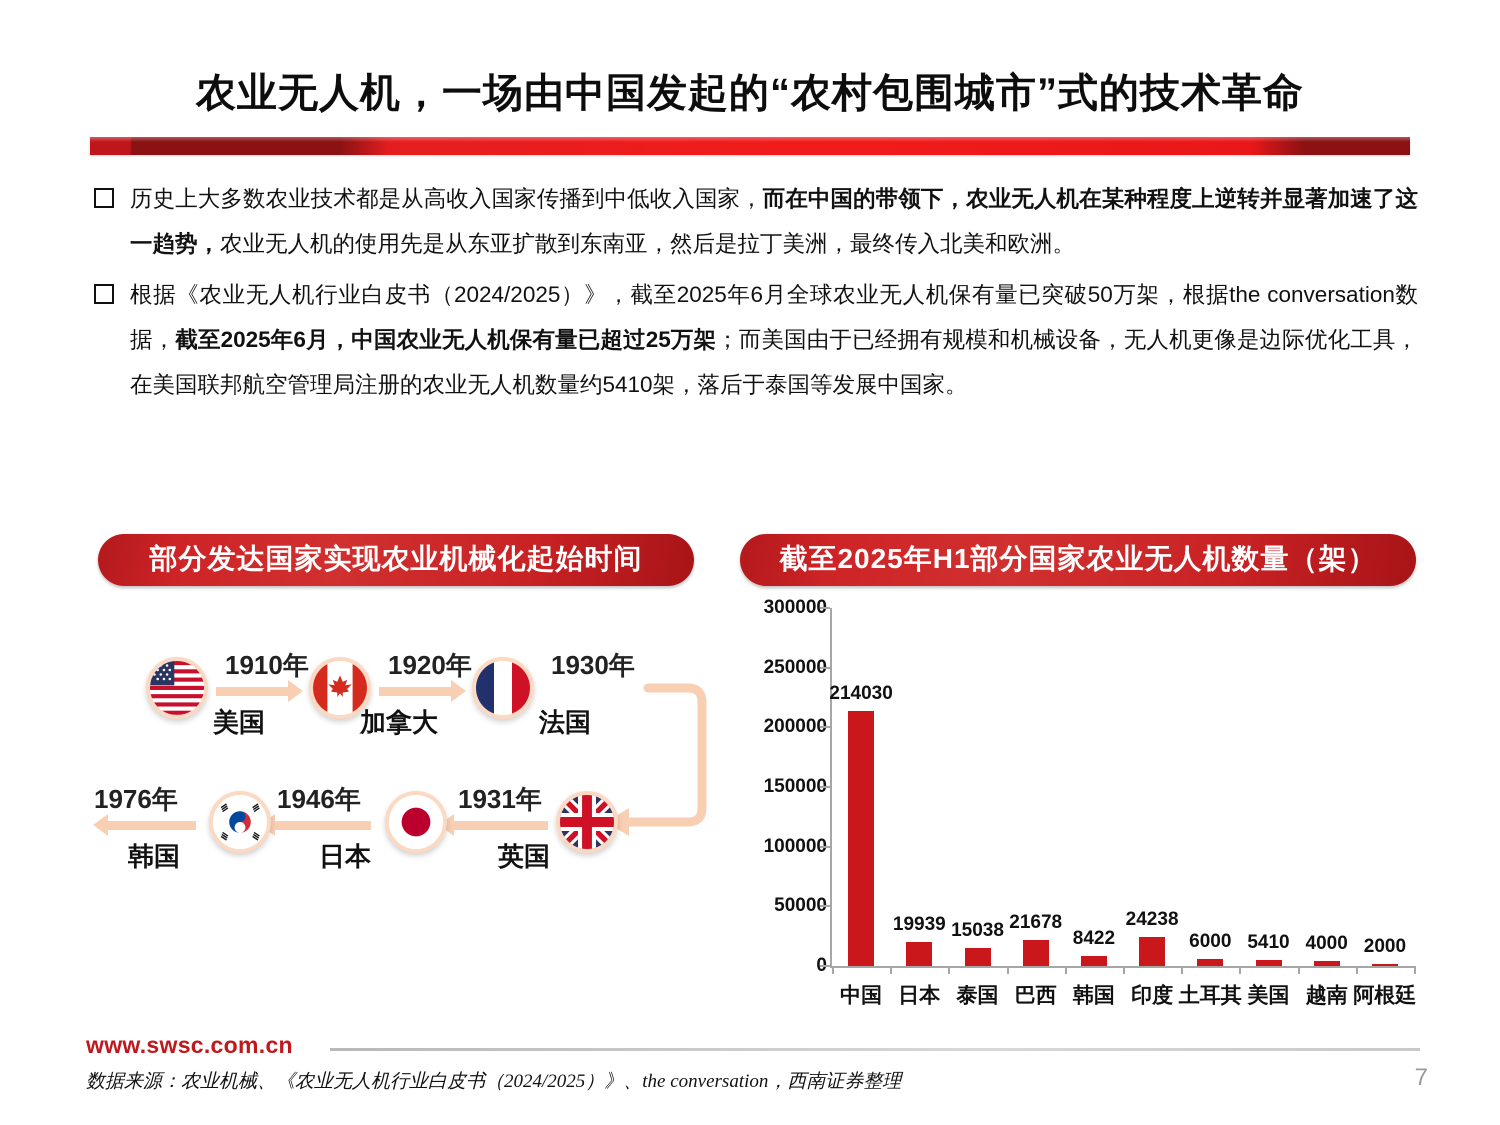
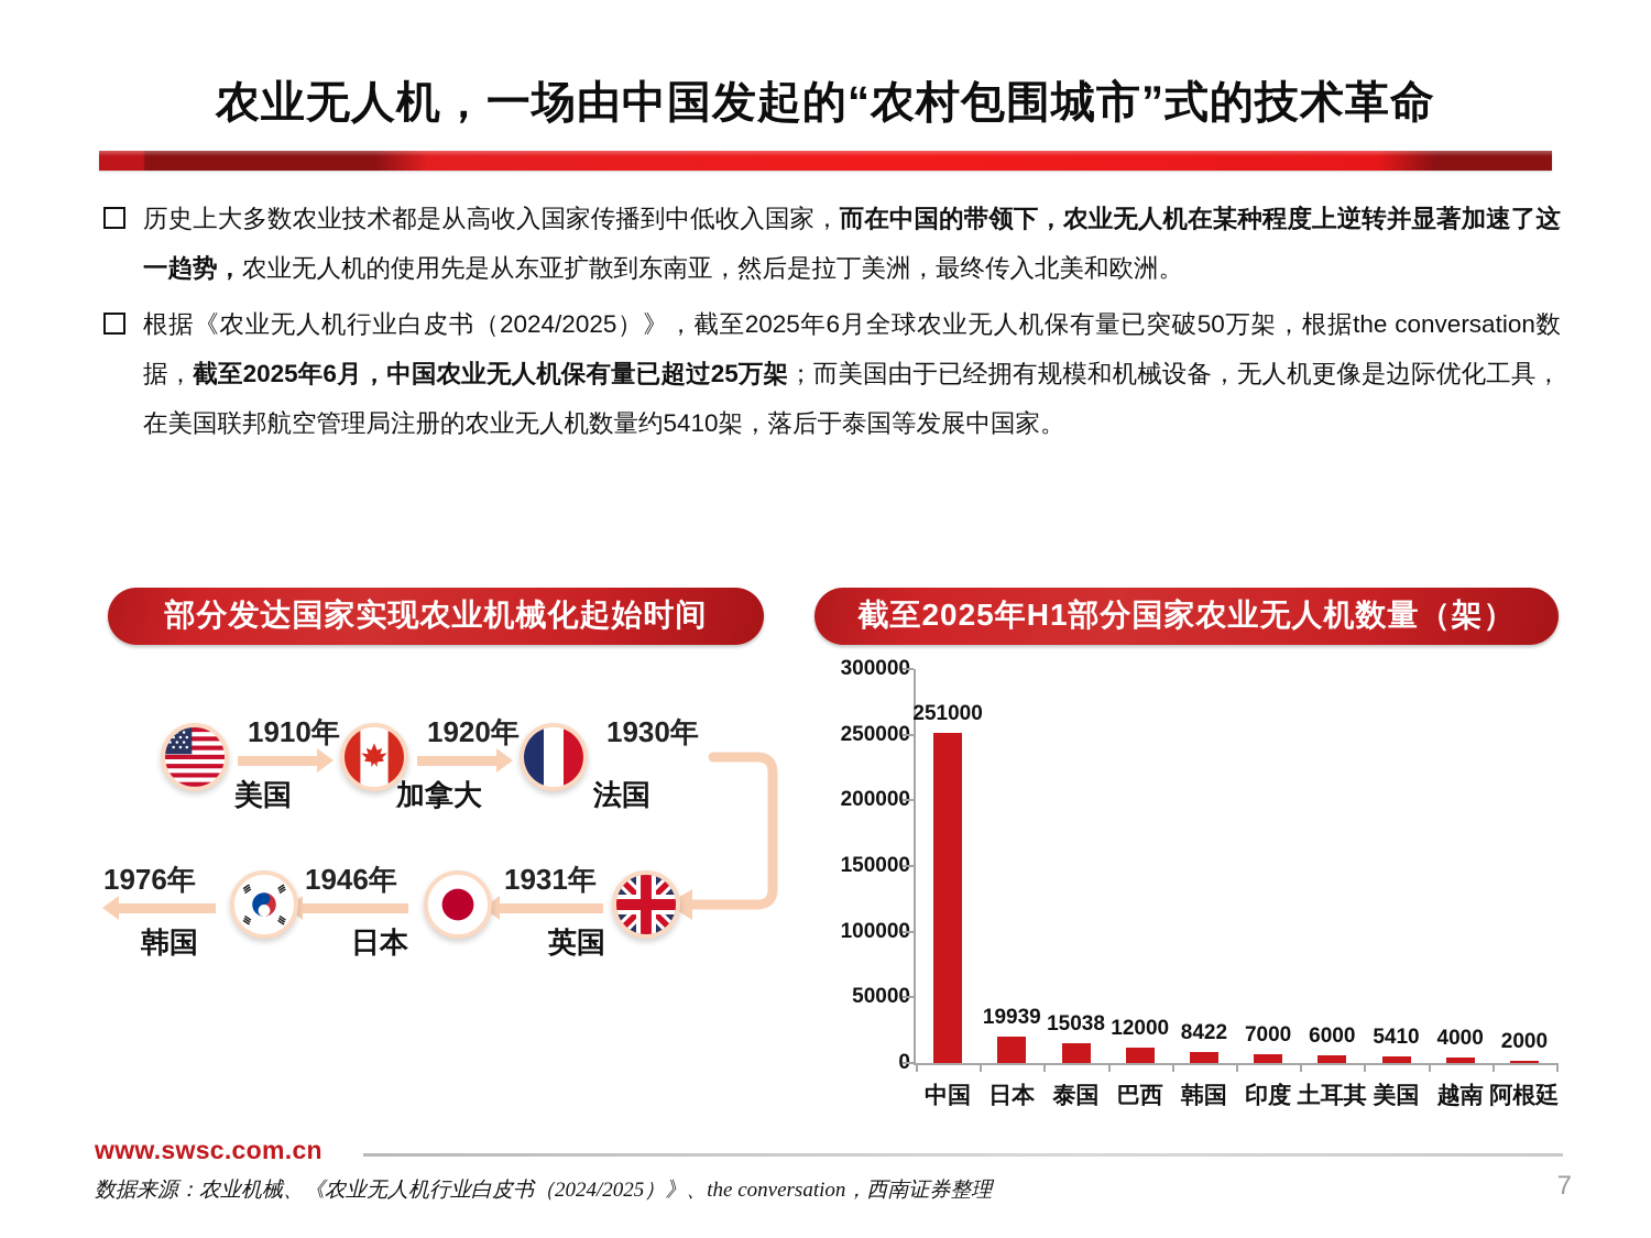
中国: 214030 -> 251000
巴西: 21678 -> 12000
印度: 24238 -> 7000
